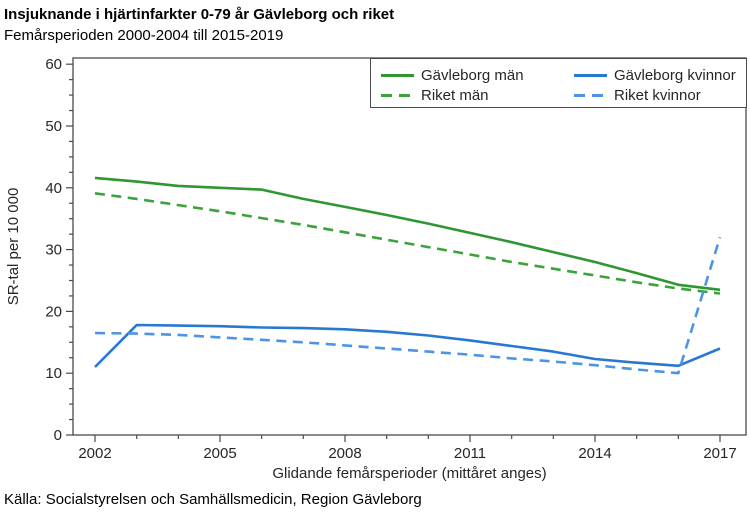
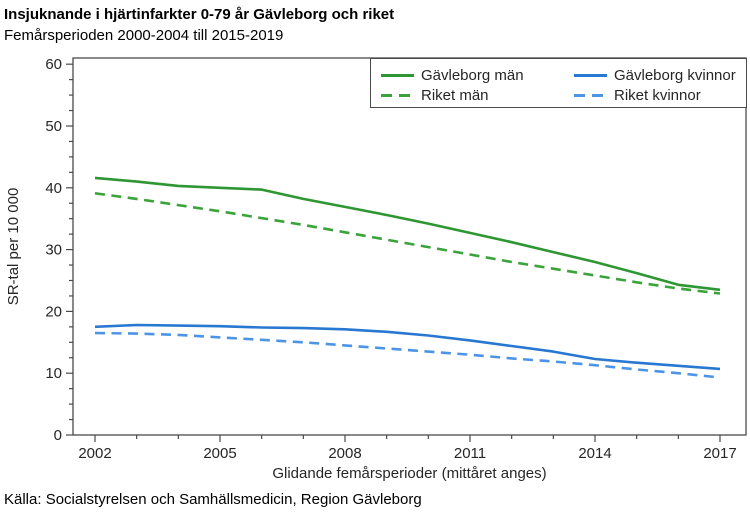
Gävleborg kvinnor/2002: 11 -> 18
Gävleborg kvinnor/2017: 14 -> 11
Riket kvinnor/2017: 32 -> 9
